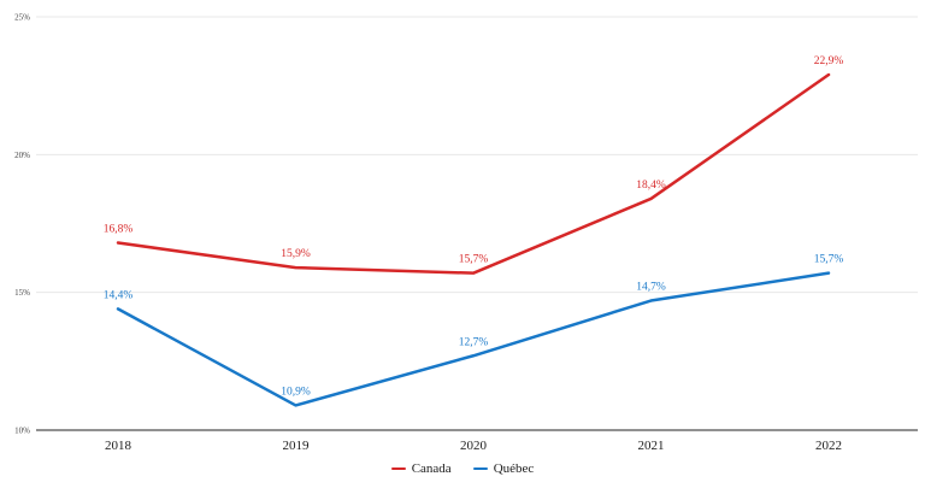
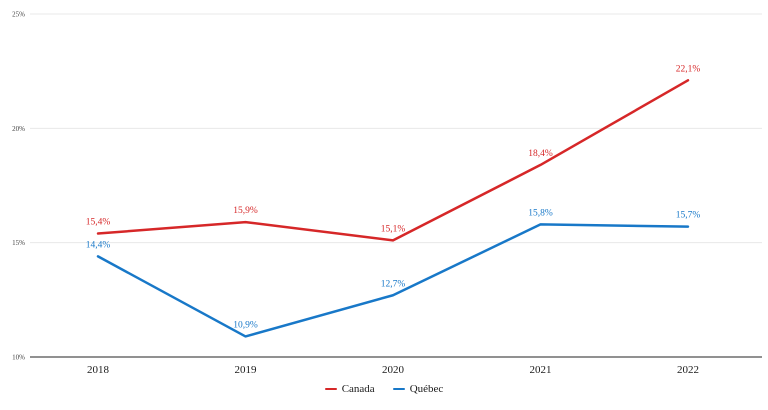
Canada/2018: 16,8% -> 15,4%
Canada/2020: 15,7% -> 15,1%
Québec/2021: 14,7% -> 15,8%
Canada/2022: 22,9% -> 22,1%
